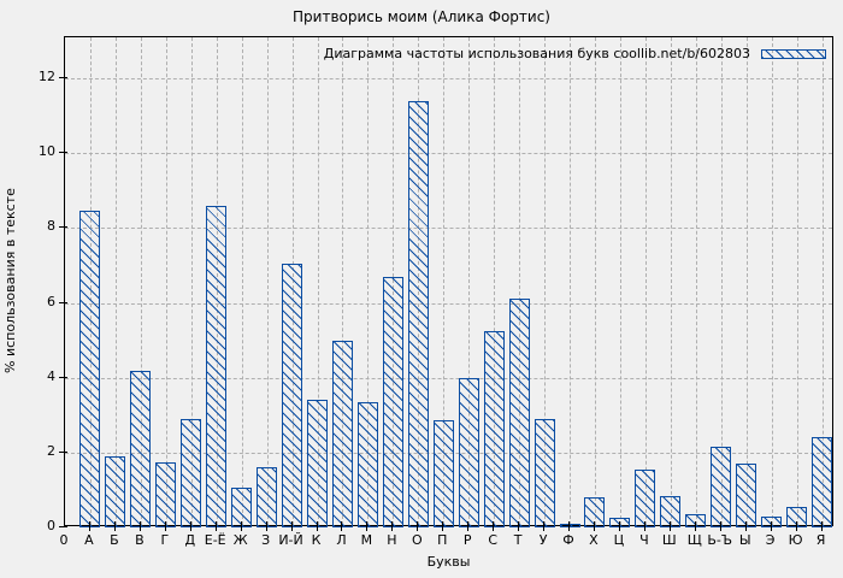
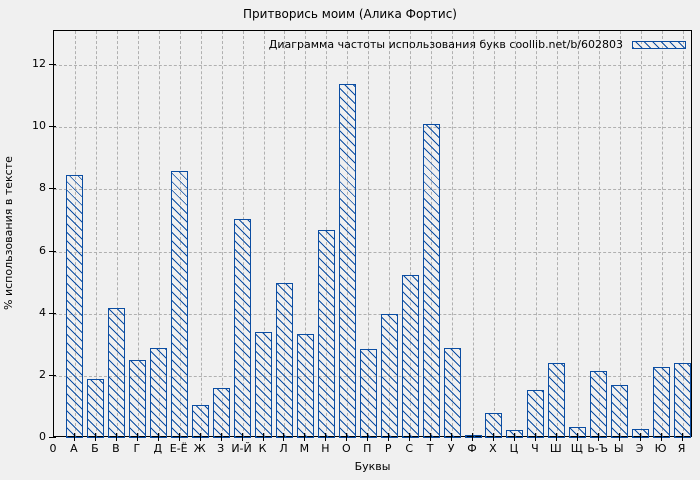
Г: 1.8 -> 2.5
Т: 6.1 -> 10.1
Ш: 0.8 -> 2.4
Ю: 0.6 -> 2.3
